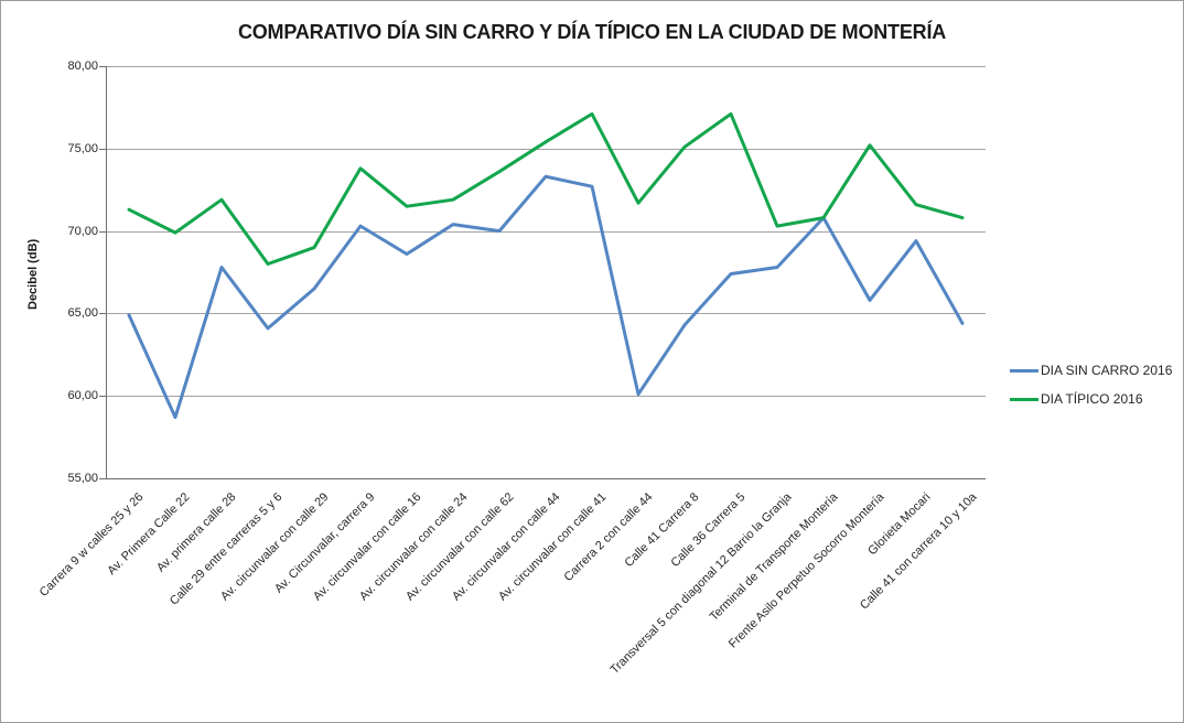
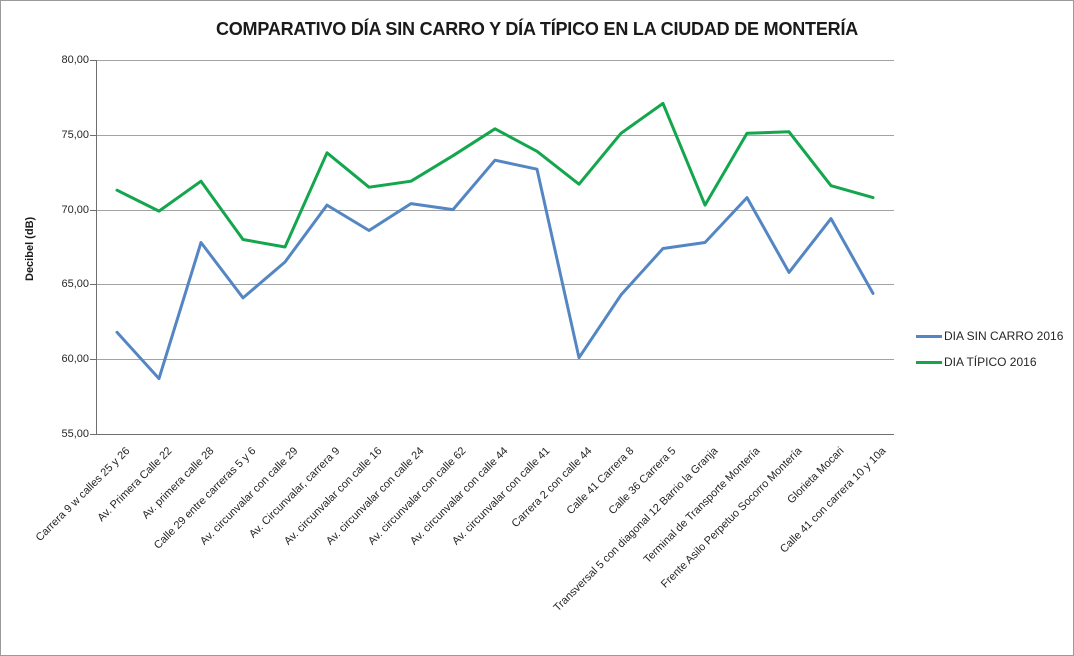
DIA SIN CARRO 2016/Carrera 9 w calles 25 y 26: 64,9 -> 61,8
DIA TÍPICO 2016/Av. circunvalar con calle 29: 69,0 -> 67,5
DIA TÍPICO 2016/Av. circunvalar con calle 41: 77,1 -> 73,9
DIA TÍPICO 2016/Terminal de Transporte Montería: 70,8 -> 75,1
